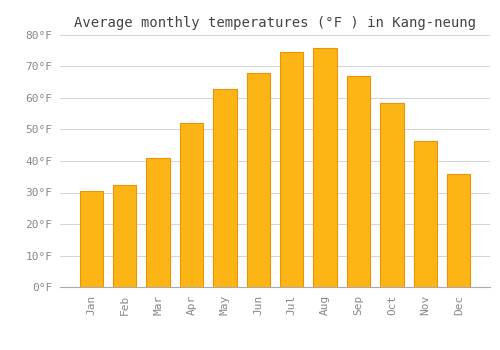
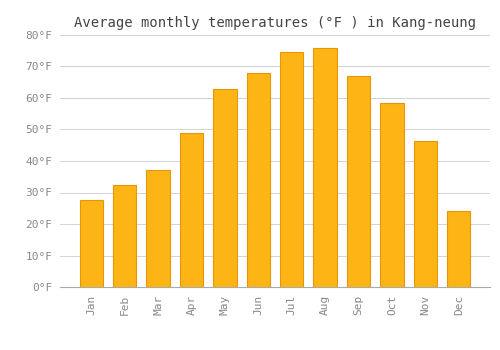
Jan: 30.5°F -> 27.5°F
Mar: 41.0°F -> 37.0°F
Apr: 52.0°F -> 49.0°F
Dec: 36.0°F -> 24.0°F
